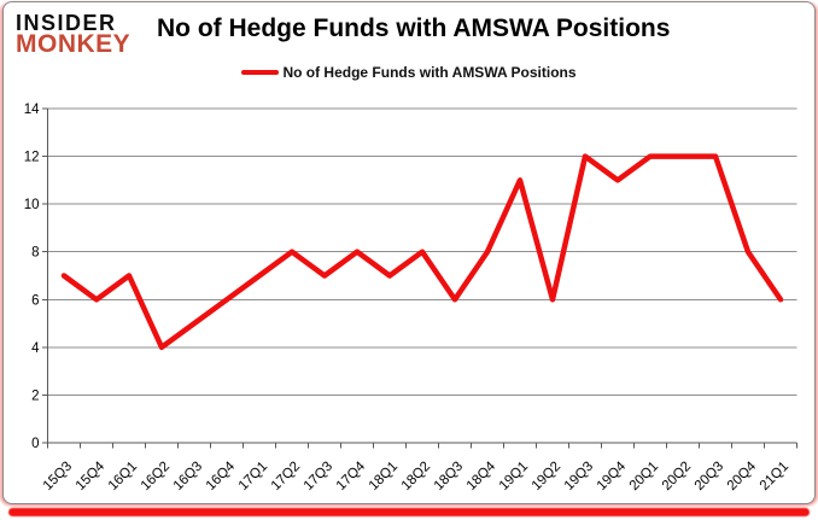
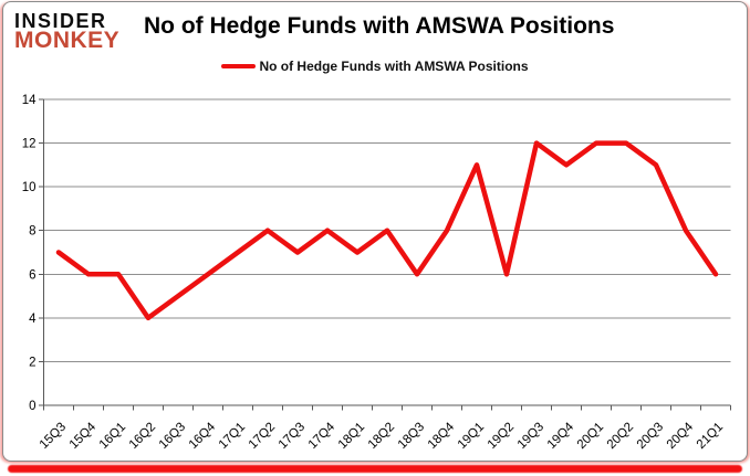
16Q1: 7 -> 6
20Q3: 12 -> 11
